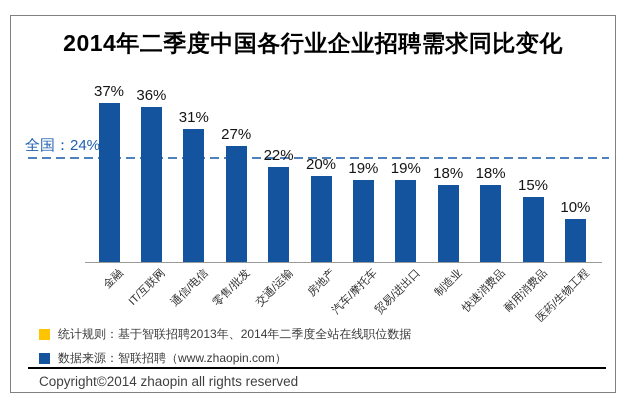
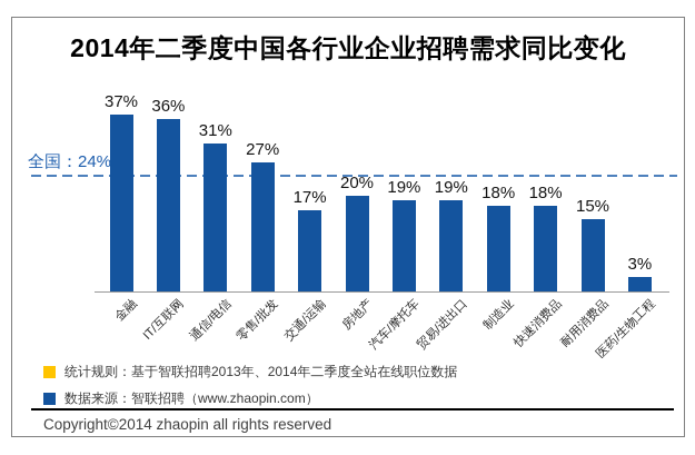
交通/运输: 22% -> 17%
医药/生物工程: 10% -> 3%
